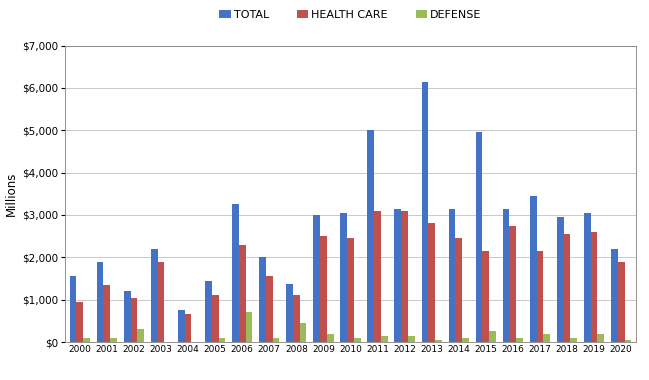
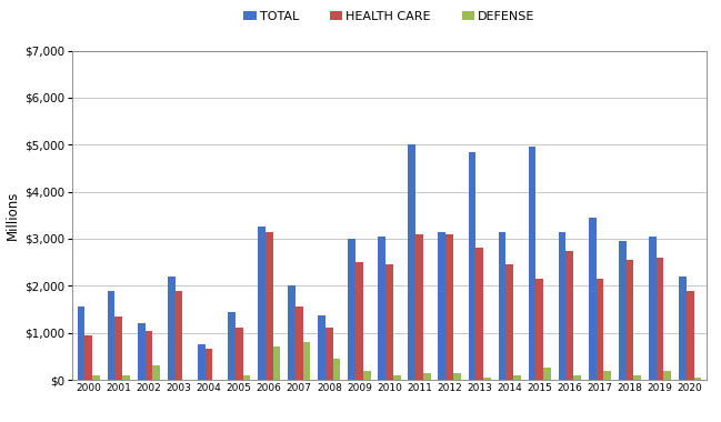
HEALTH CARE/2006: $2,300 -> $3,150
DEFENSE/2007: $100 -> $800
TOTAL/2013: $6,150 -> $4,850
